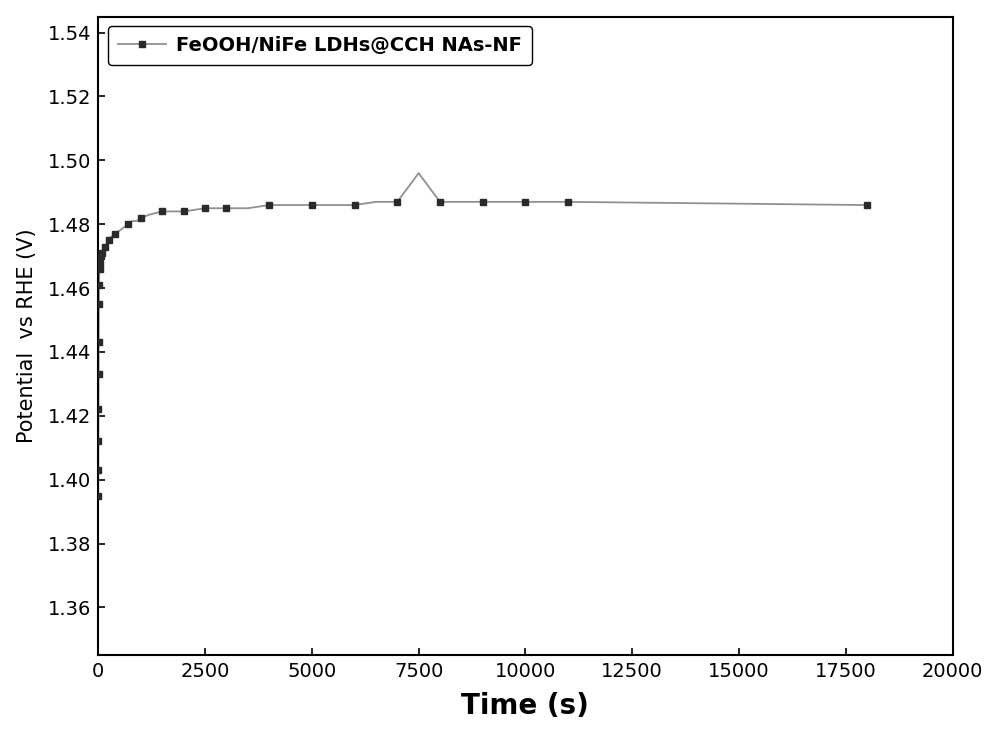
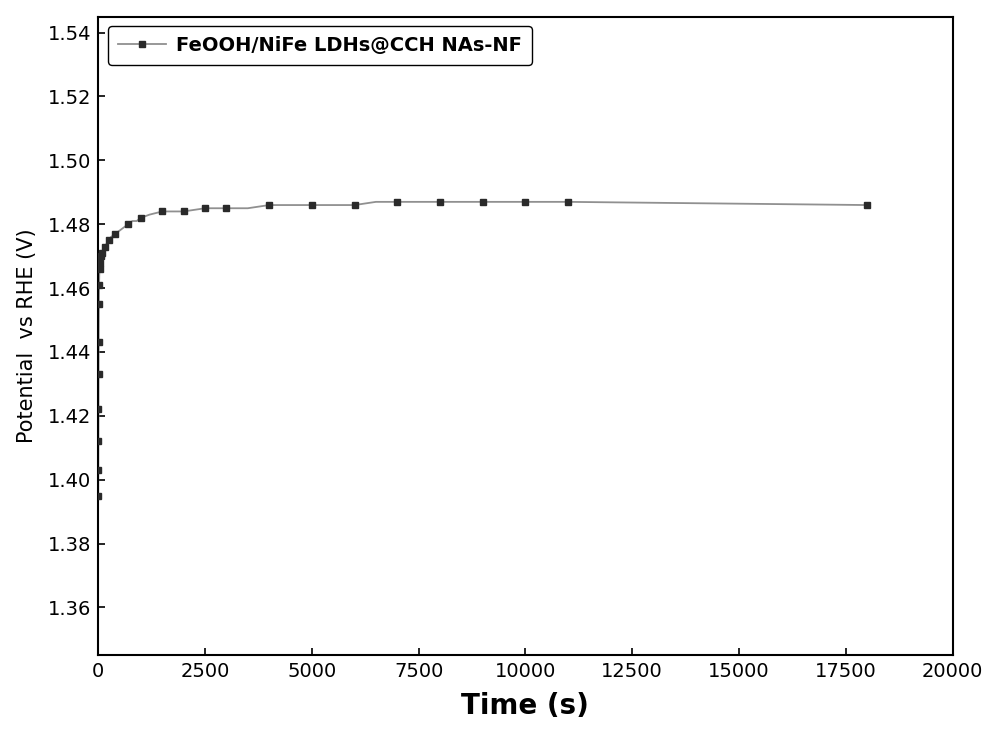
FeOOH/NiFe LDHs@CCH NAs-NF/7500: 1.496 -> 1.487
